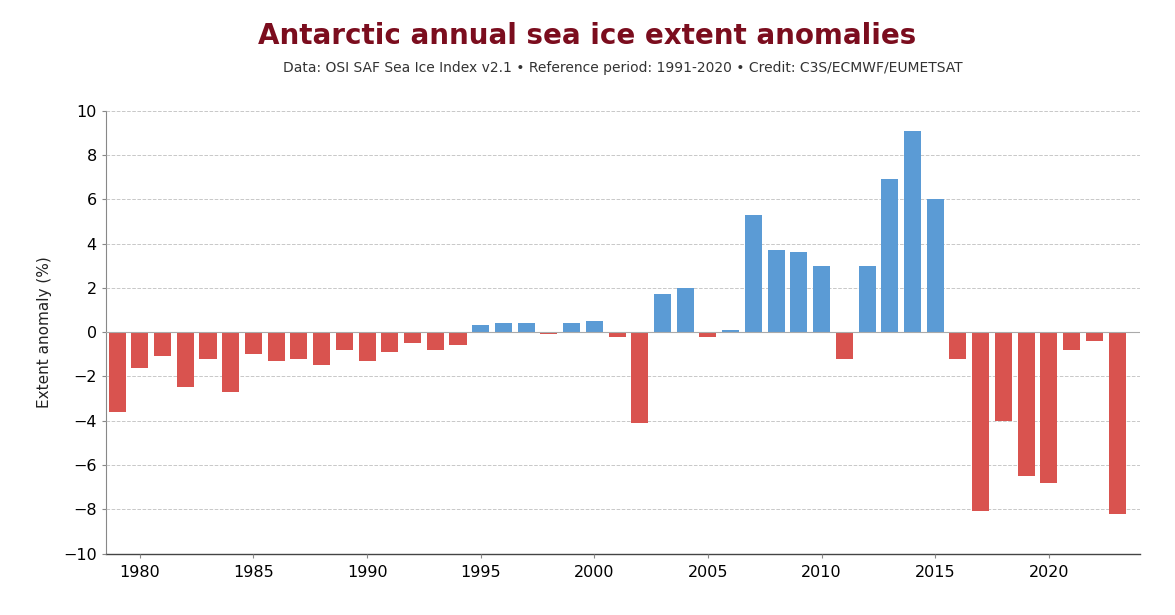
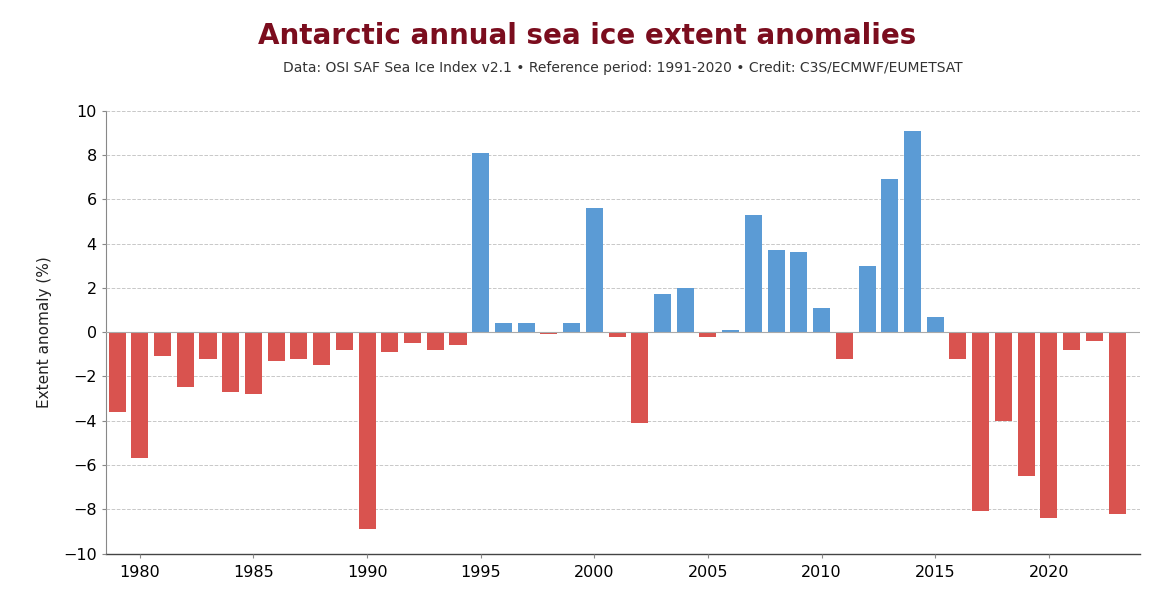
1980: -1.6 -> -5.7
1985: -1.0 -> -2.8
1990: -1.3 -> -8.9
1995: 0.3 -> 8.1
2000: 0.5 -> 5.6
2010: 3.0 -> 1.1
2015: 6.0 -> 0.7
2020: -6.8 -> -8.4
